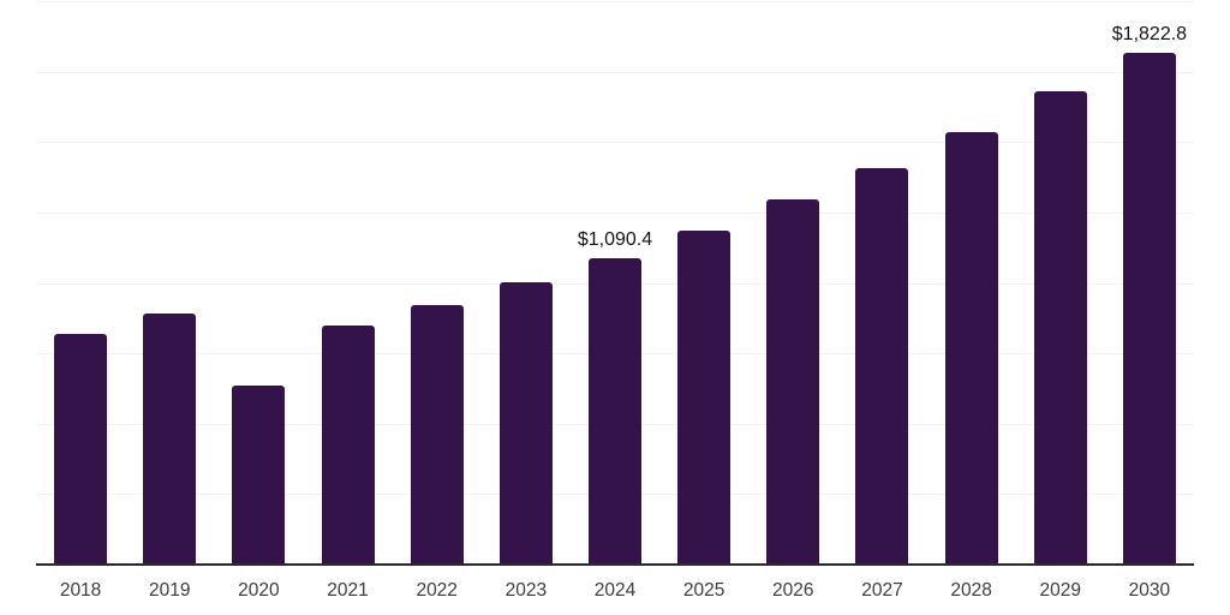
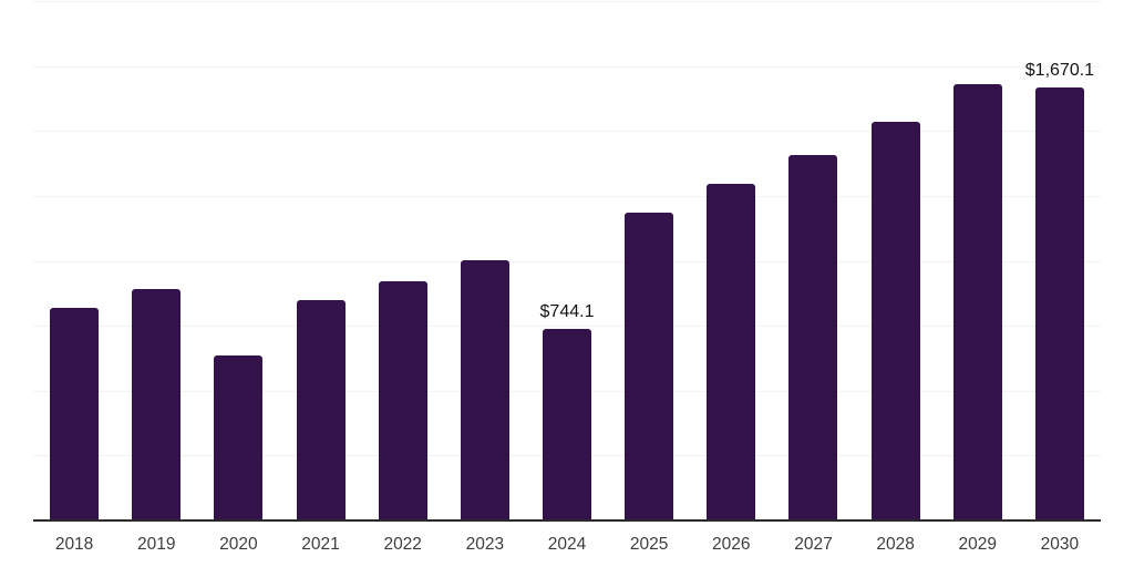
2024: $1,090.4 -> $744.1
2030: $1,822.8 -> $1,670.1
